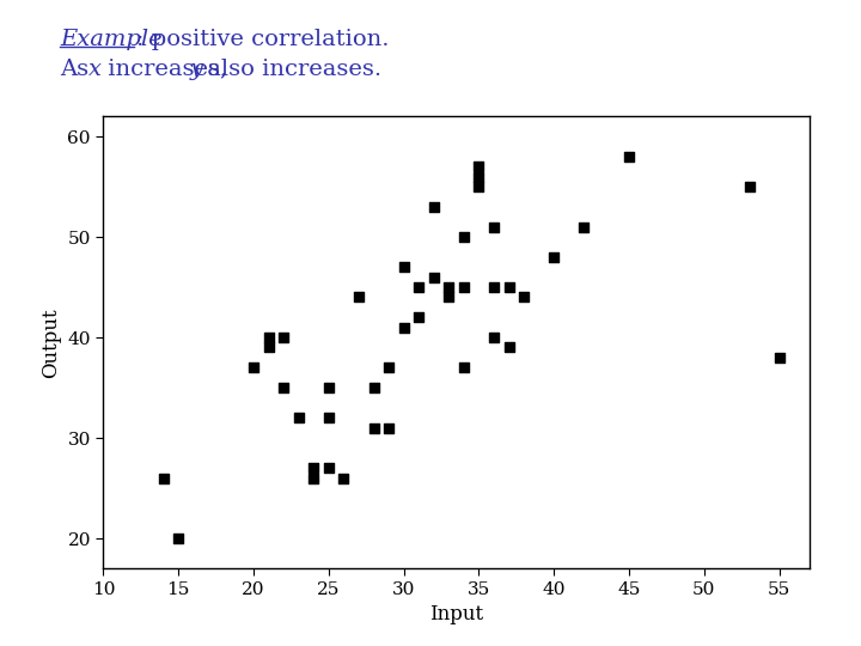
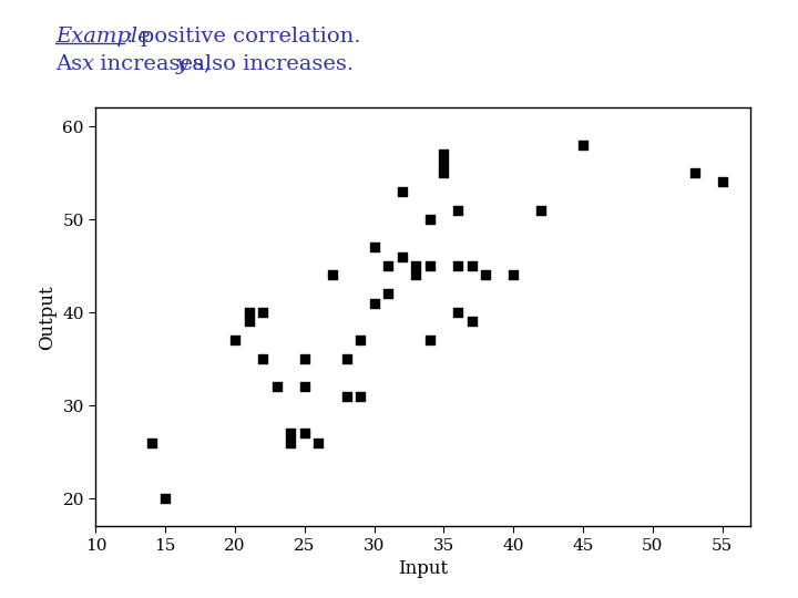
40: 48 -> 44
55: 38 -> 54
